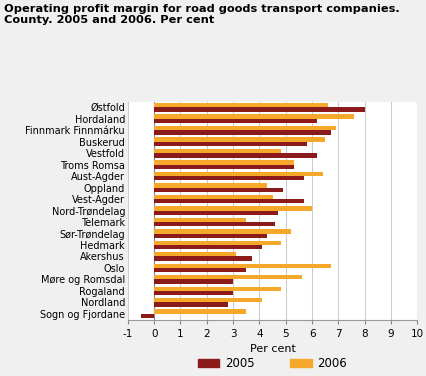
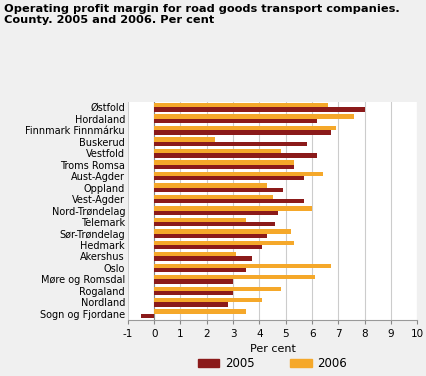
2006/Buskerud: 6.5 -> 2.3
2006/Hedmark: 4.8 -> 5.3
2006/Møre og Romsdal: 5.6 -> 6.1
